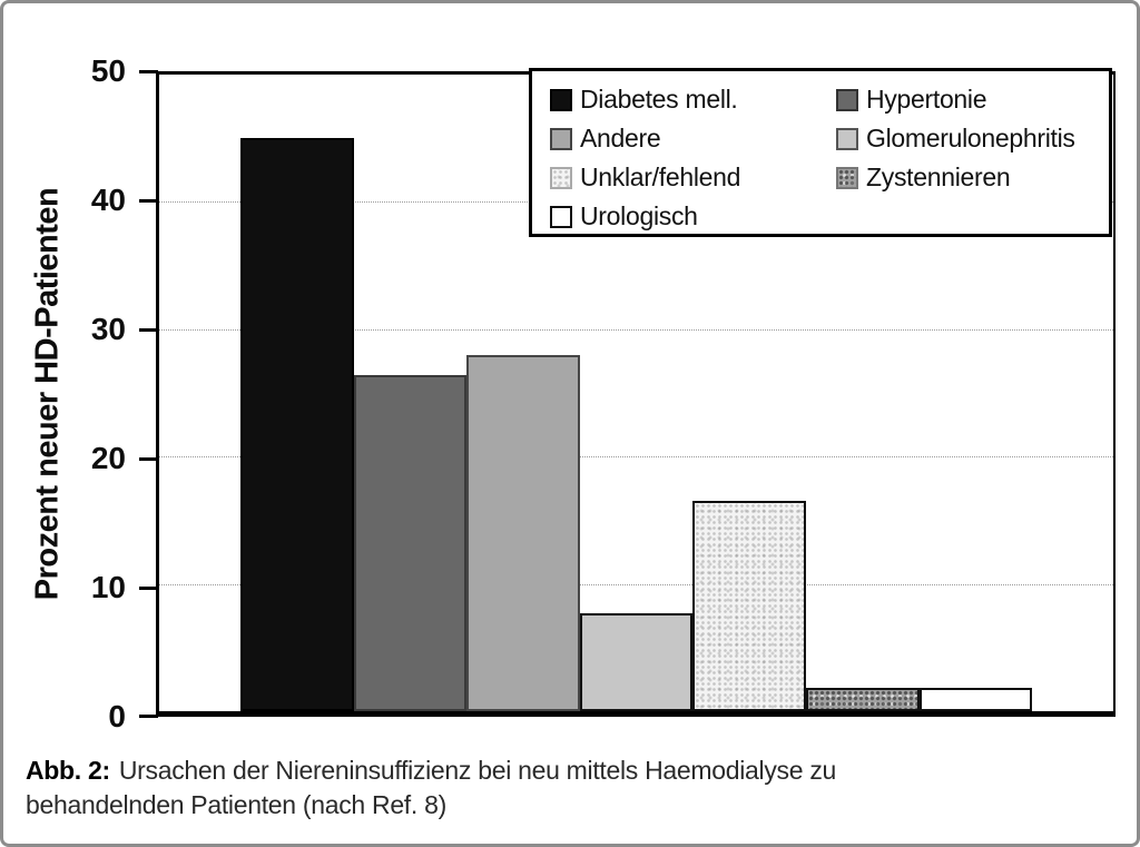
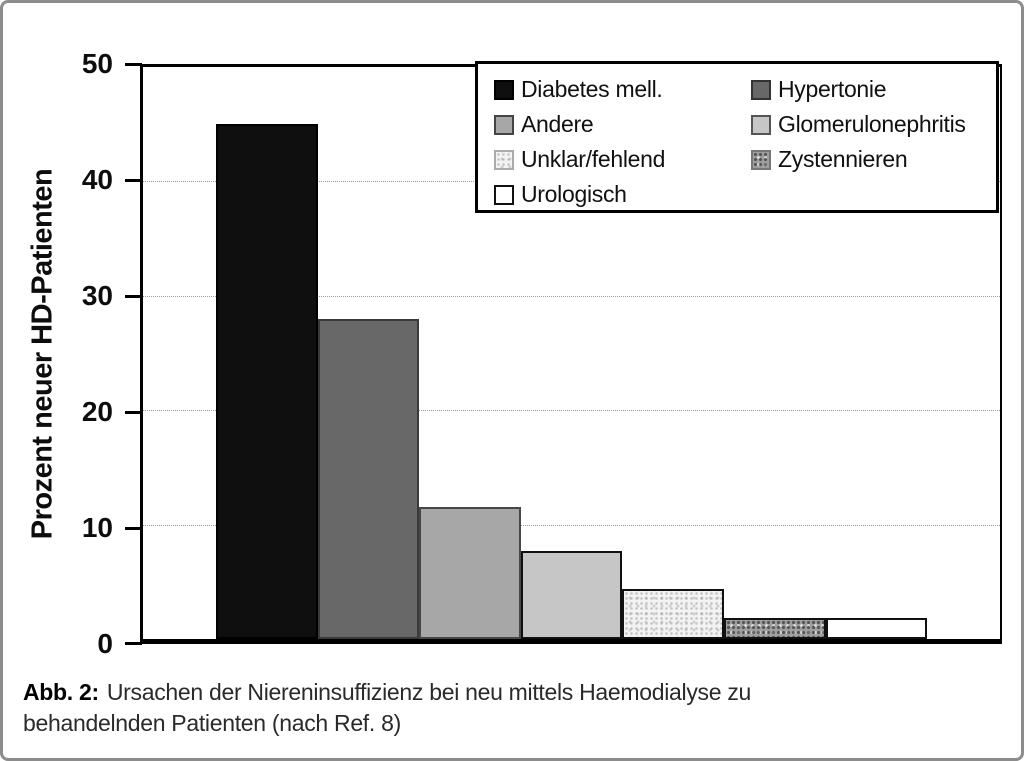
Hypertonie: 26.4 -> 28.0
Andere: 28.0 -> 11.5
Unklar/fehlend: 16.5 -> 4.4
